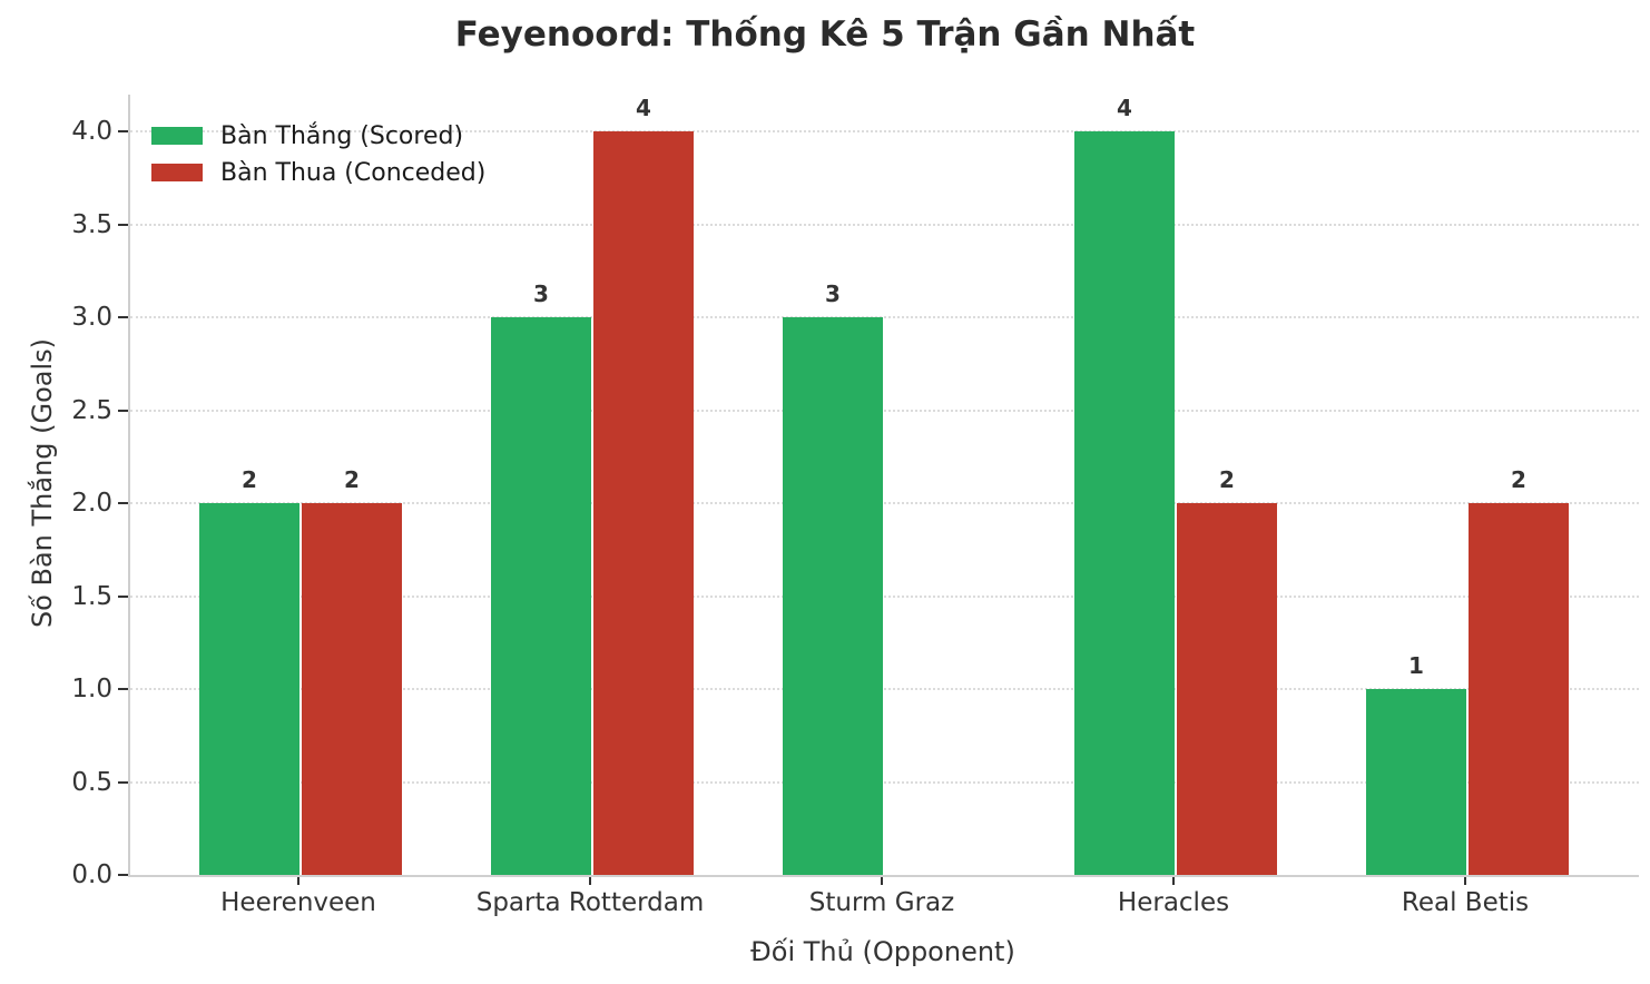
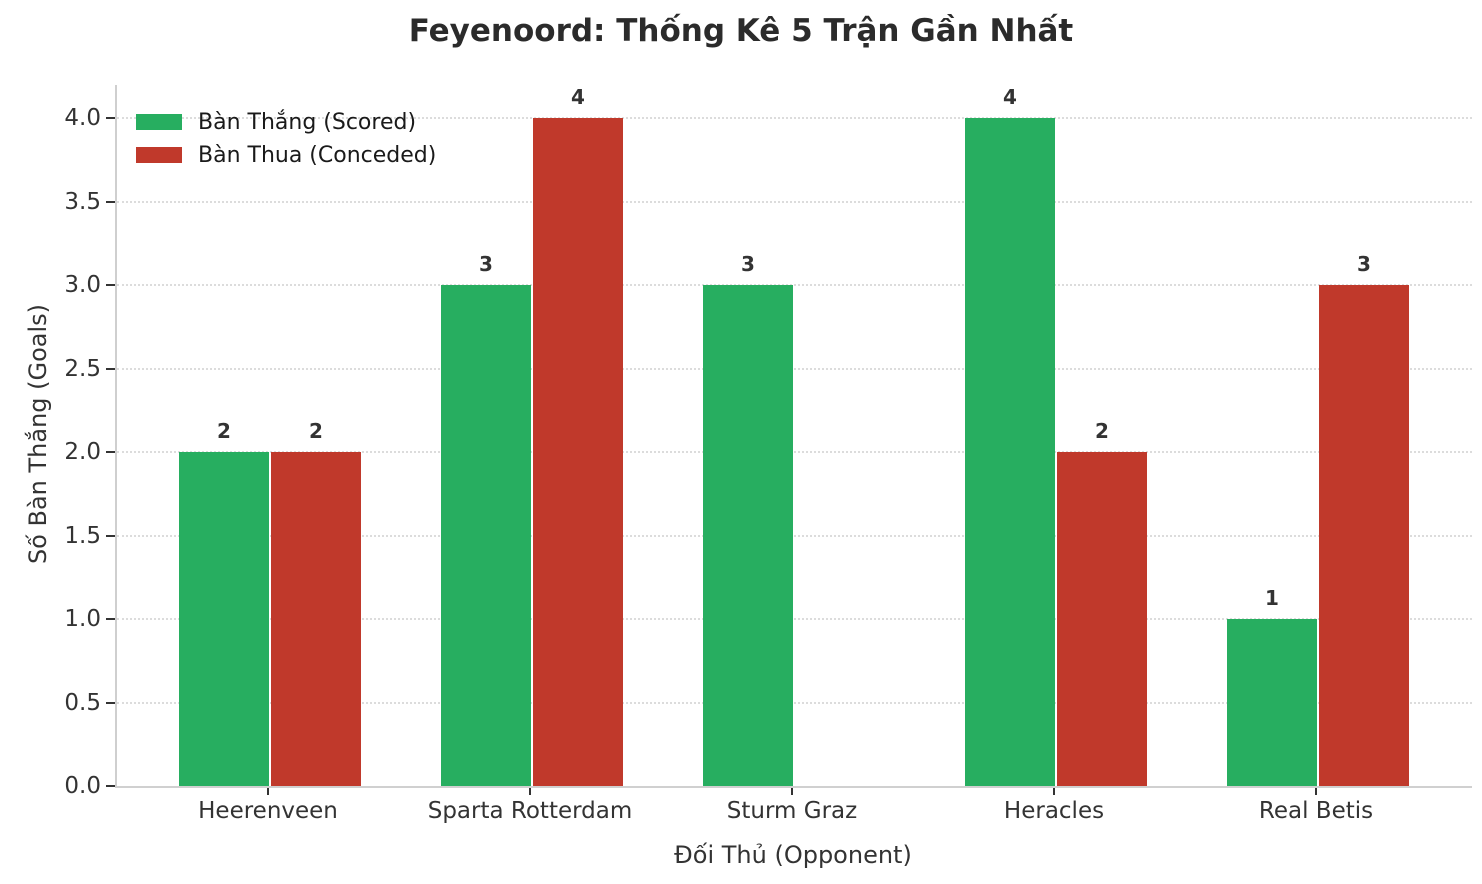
Bàn Thua (Conceded)/Real Betis: 2 -> 3
